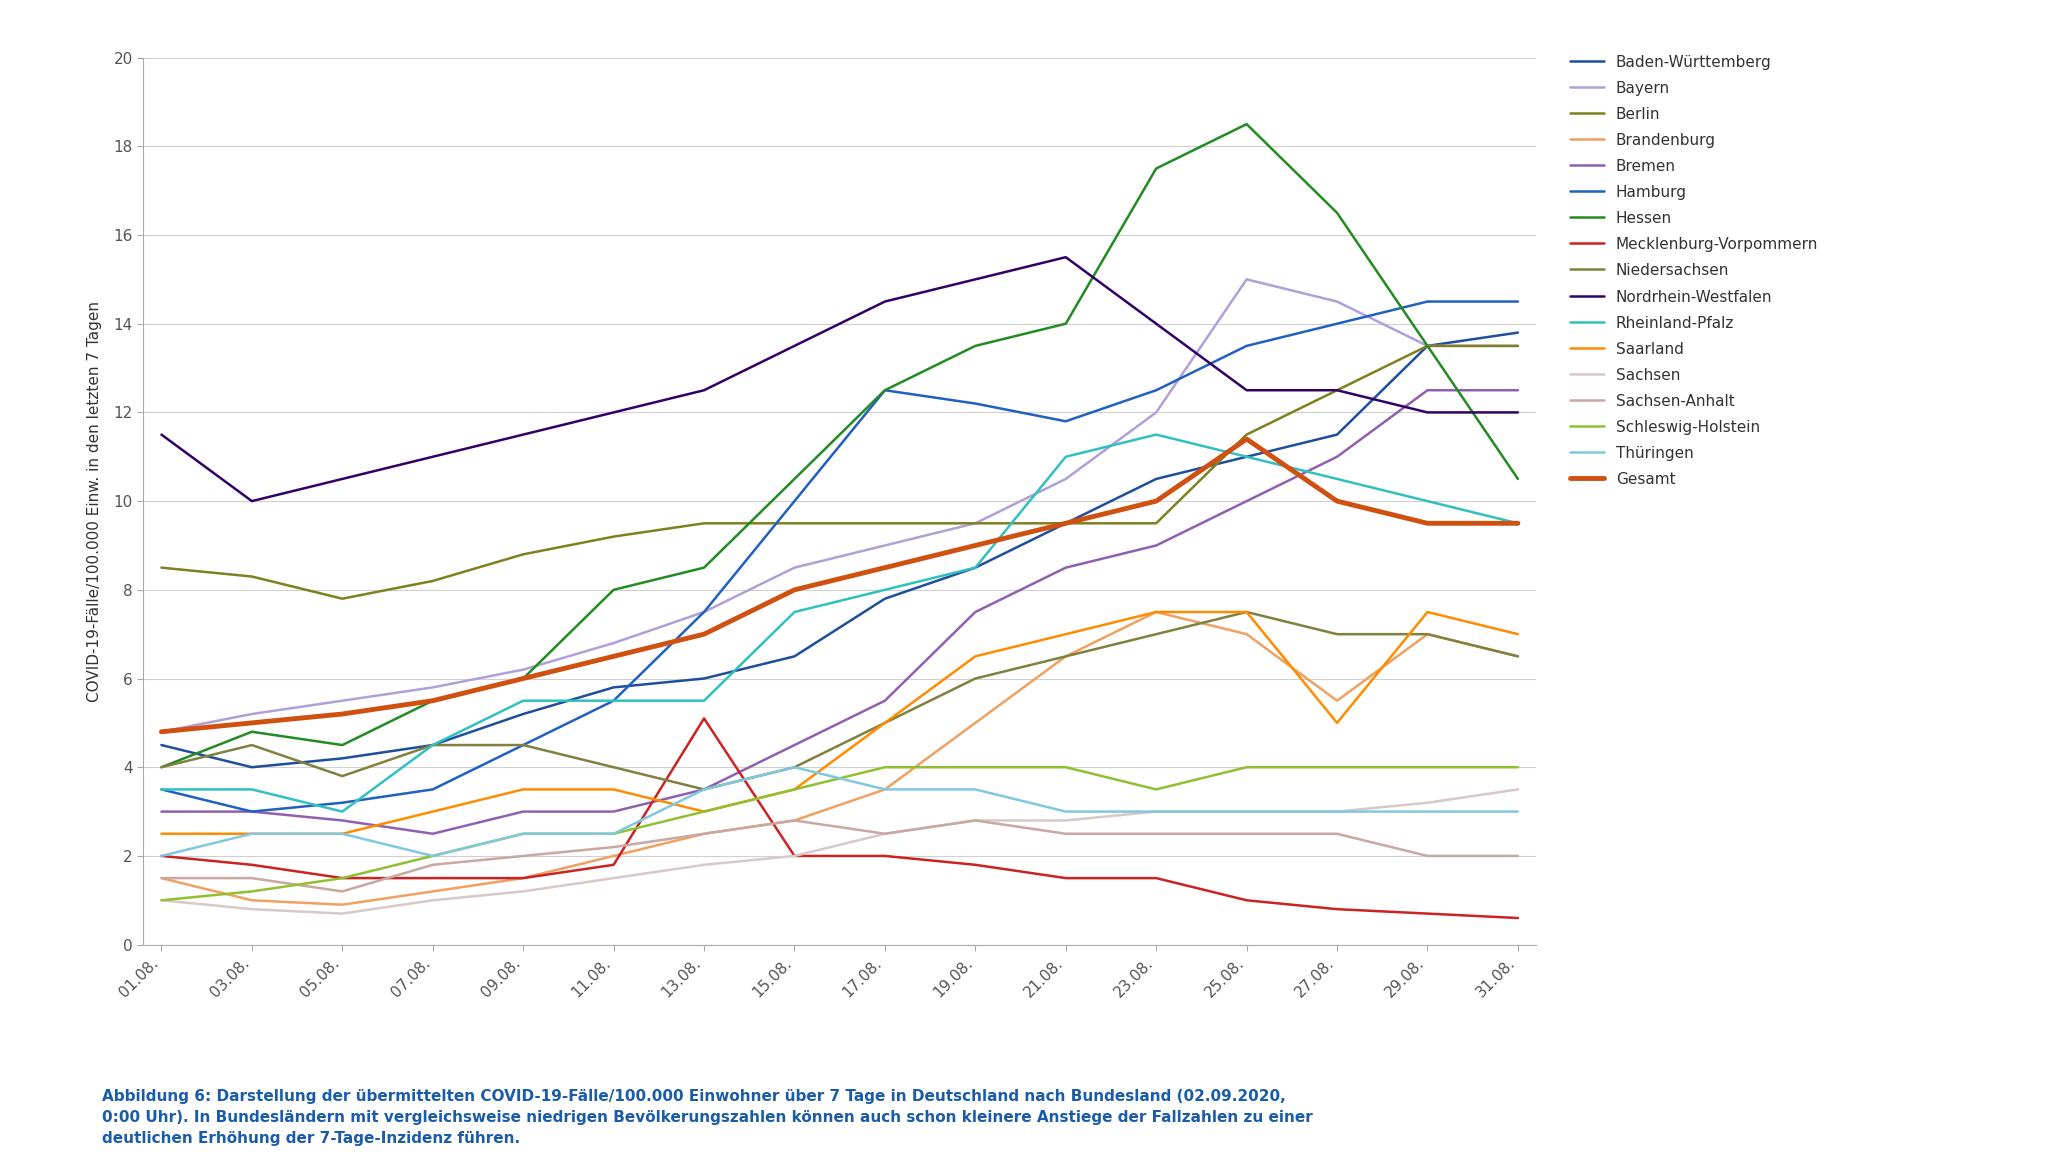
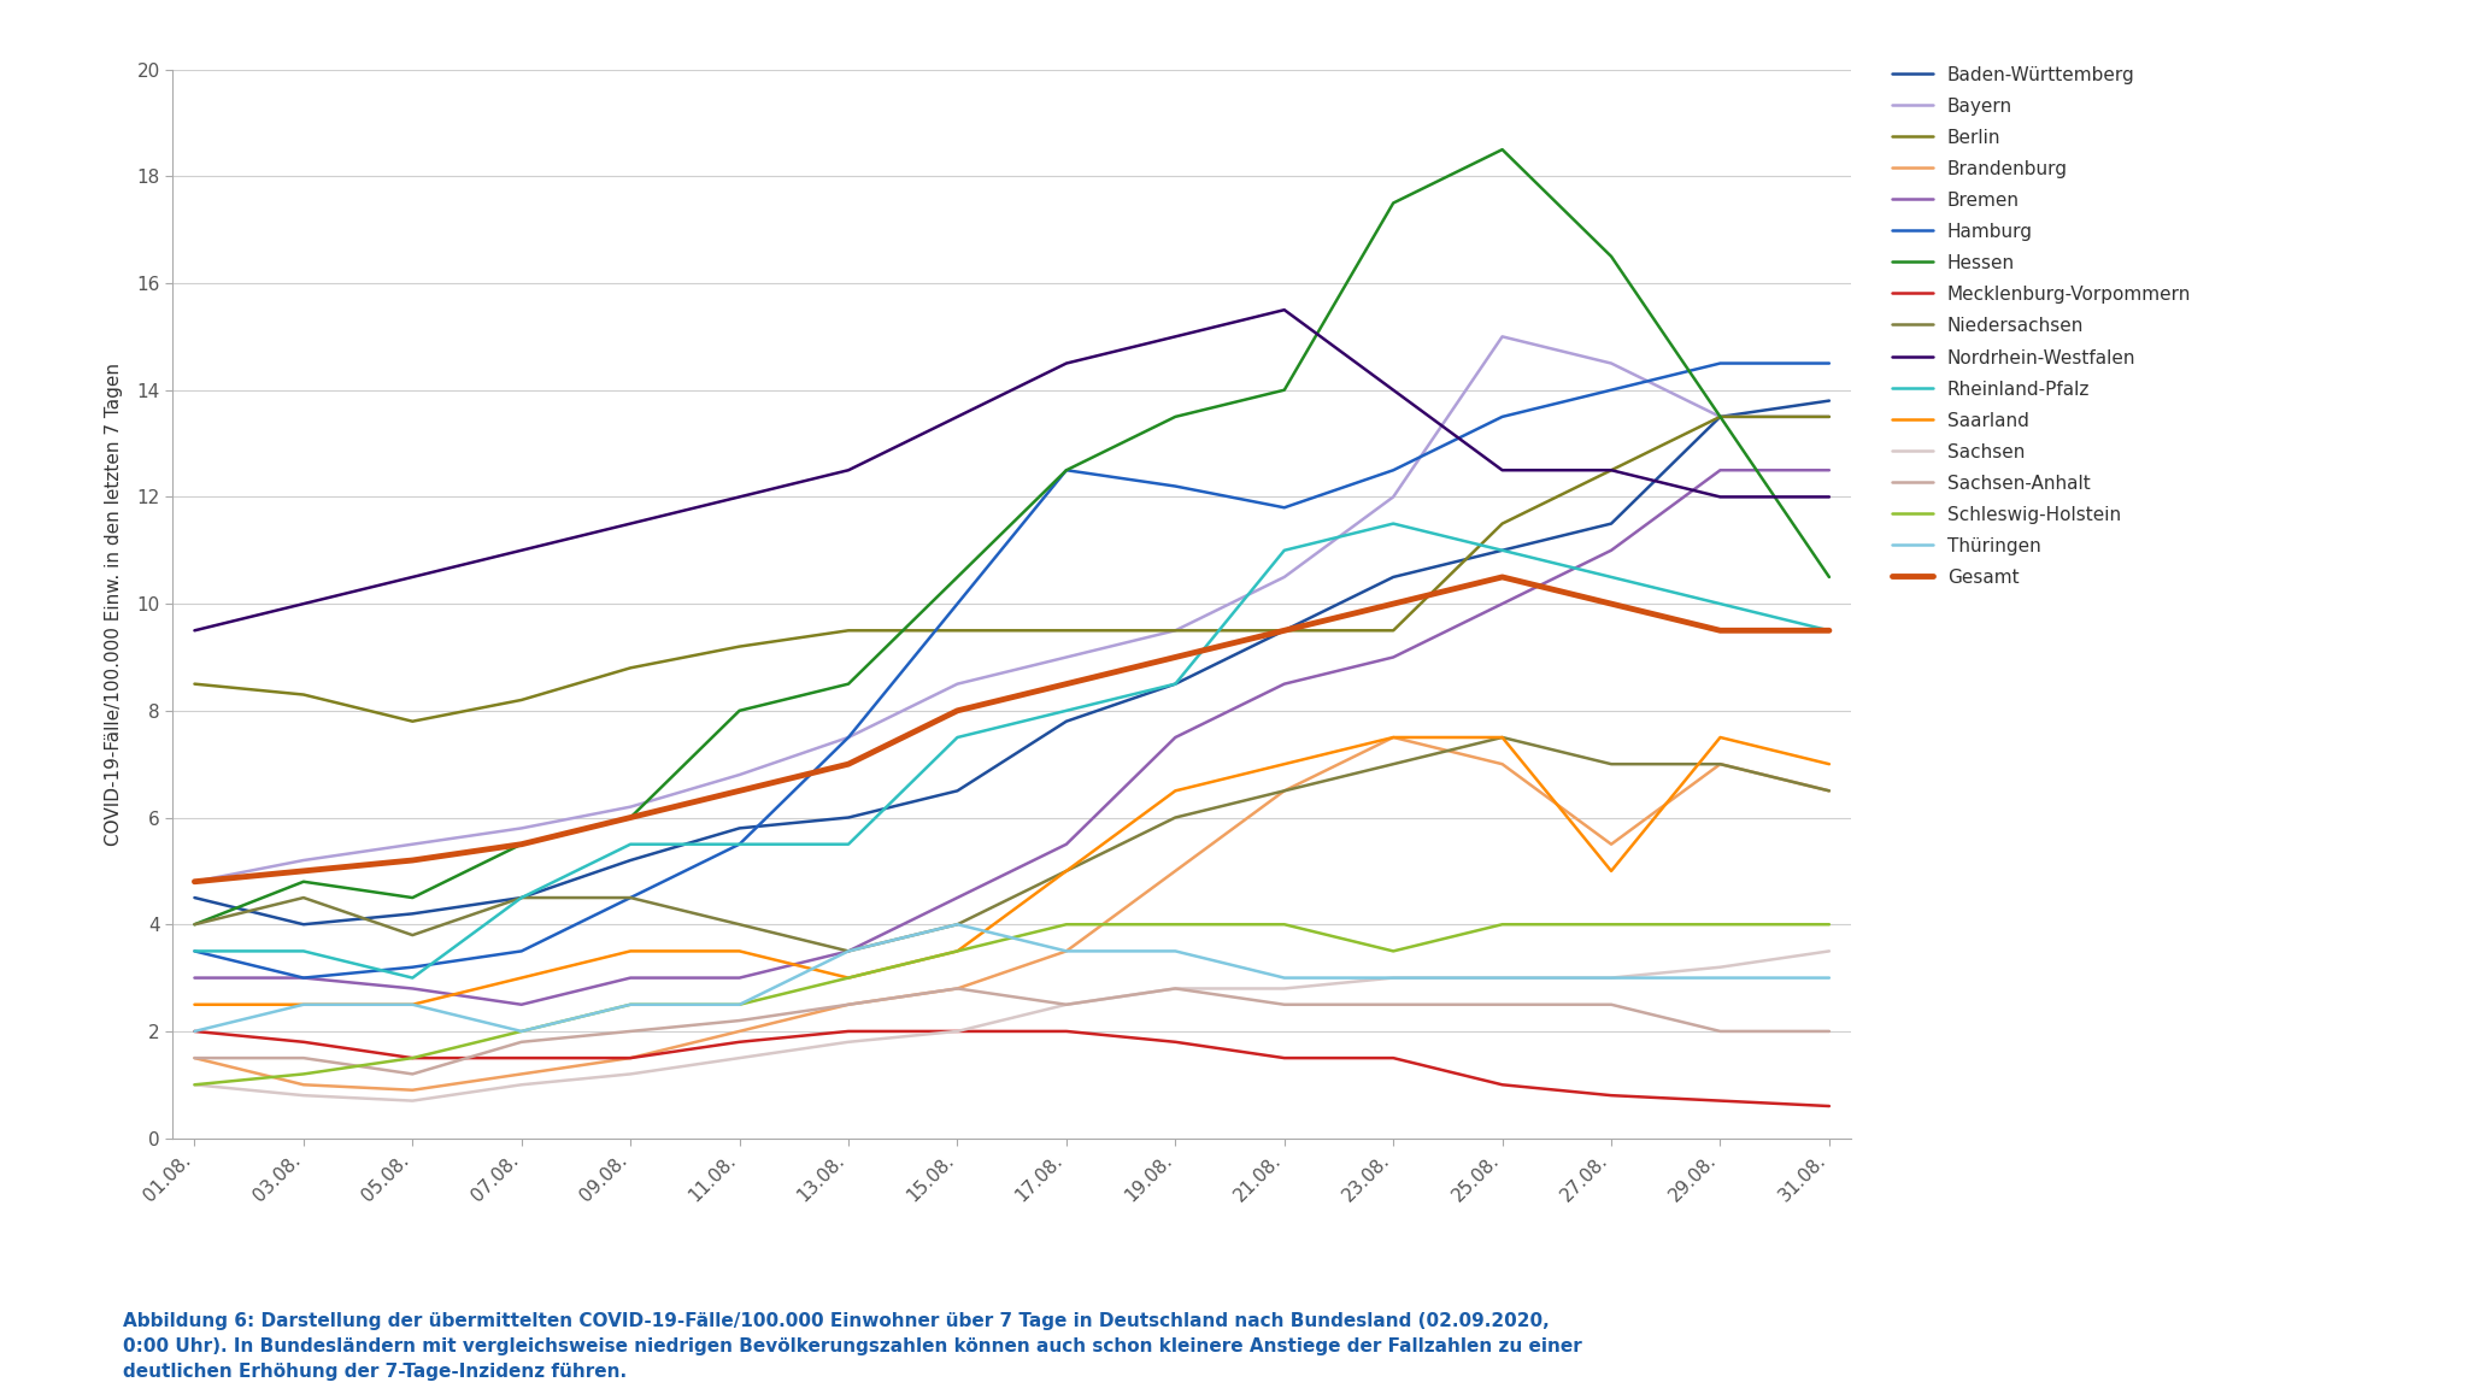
Nordrhein-Westfalen/01.08.: 11.5 -> 9.5
Mecklenburg-Vorpommern/13.08.: 5.1 -> 2.0
Gesamt/25.08.: 11.4 -> 10.5
